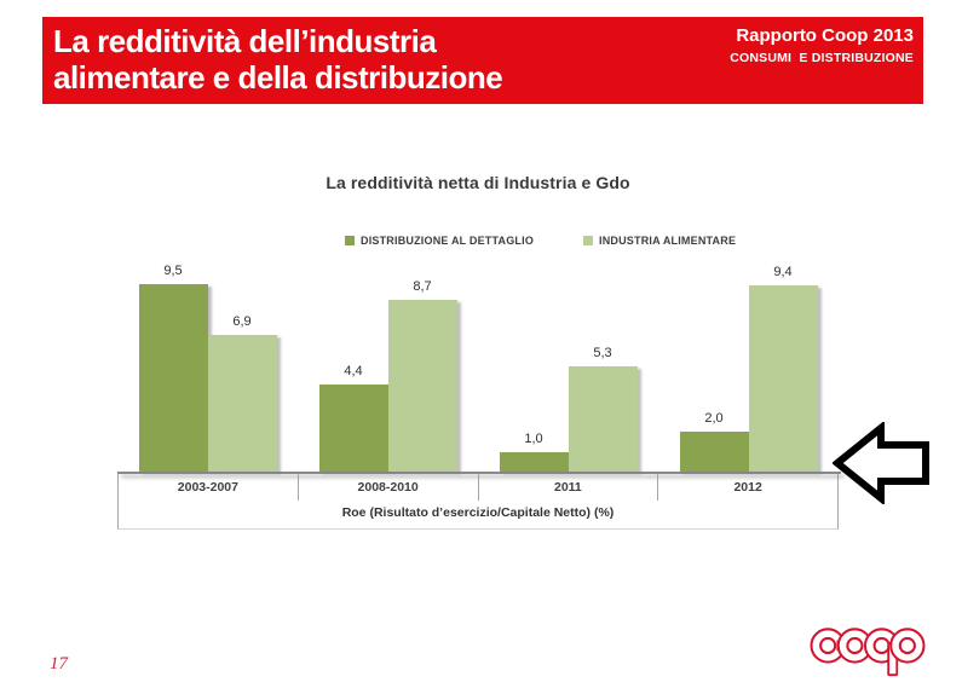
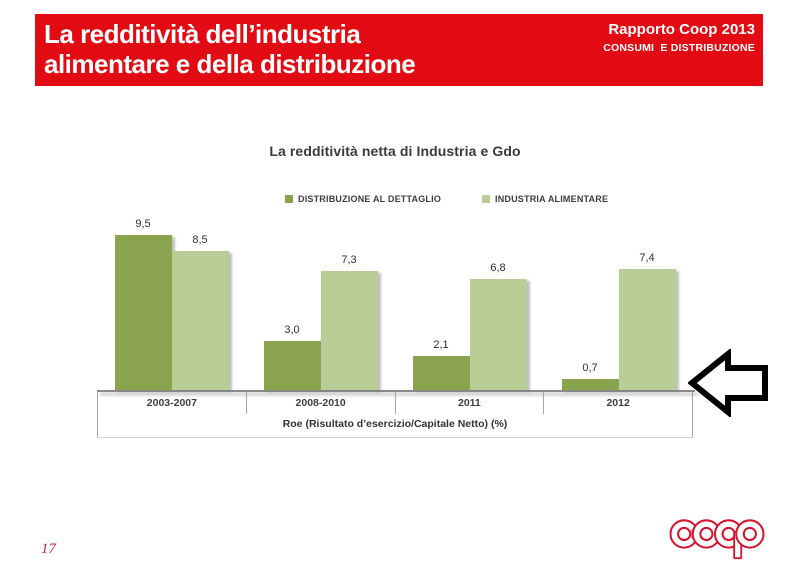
INDUSTRIA ALIMENTARE/2003-2007: 6,9 -> 8,5
DISTRIBUZIONE AL DETTAGLIO/2008-2010: 4,4 -> 3,0
INDUSTRIA ALIMENTARE/2008-2010: 8,7 -> 7,3
DISTRIBUZIONE AL DETTAGLIO/2011: 1,0 -> 2,1
INDUSTRIA ALIMENTARE/2011: 5,3 -> 6,8
DISTRIBUZIONE AL DETTAGLIO/2012: 2,0 -> 0,7
INDUSTRIA ALIMENTARE/2012: 9,4 -> 7,4
